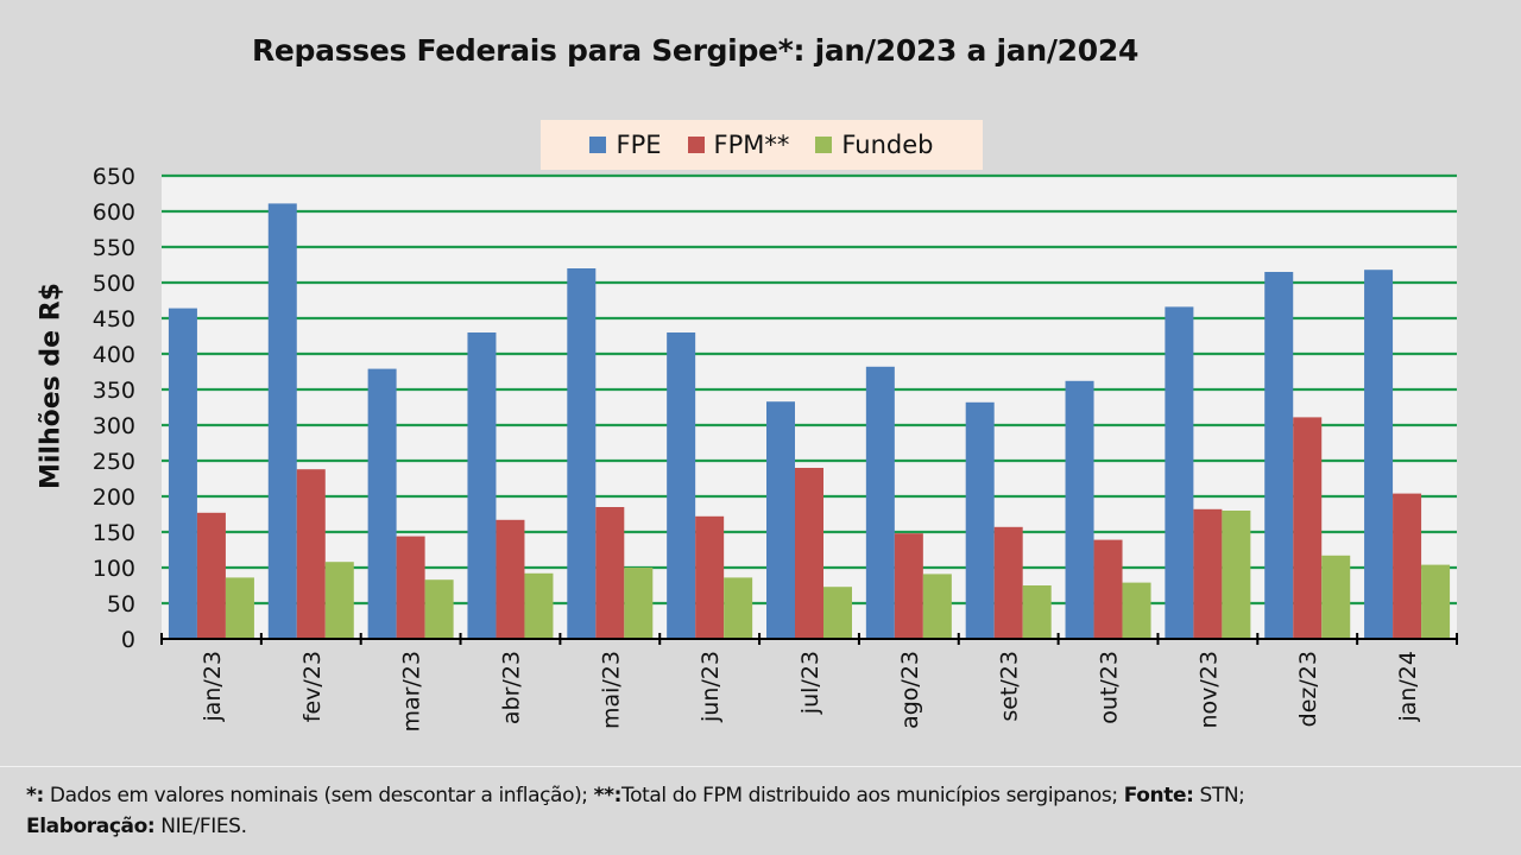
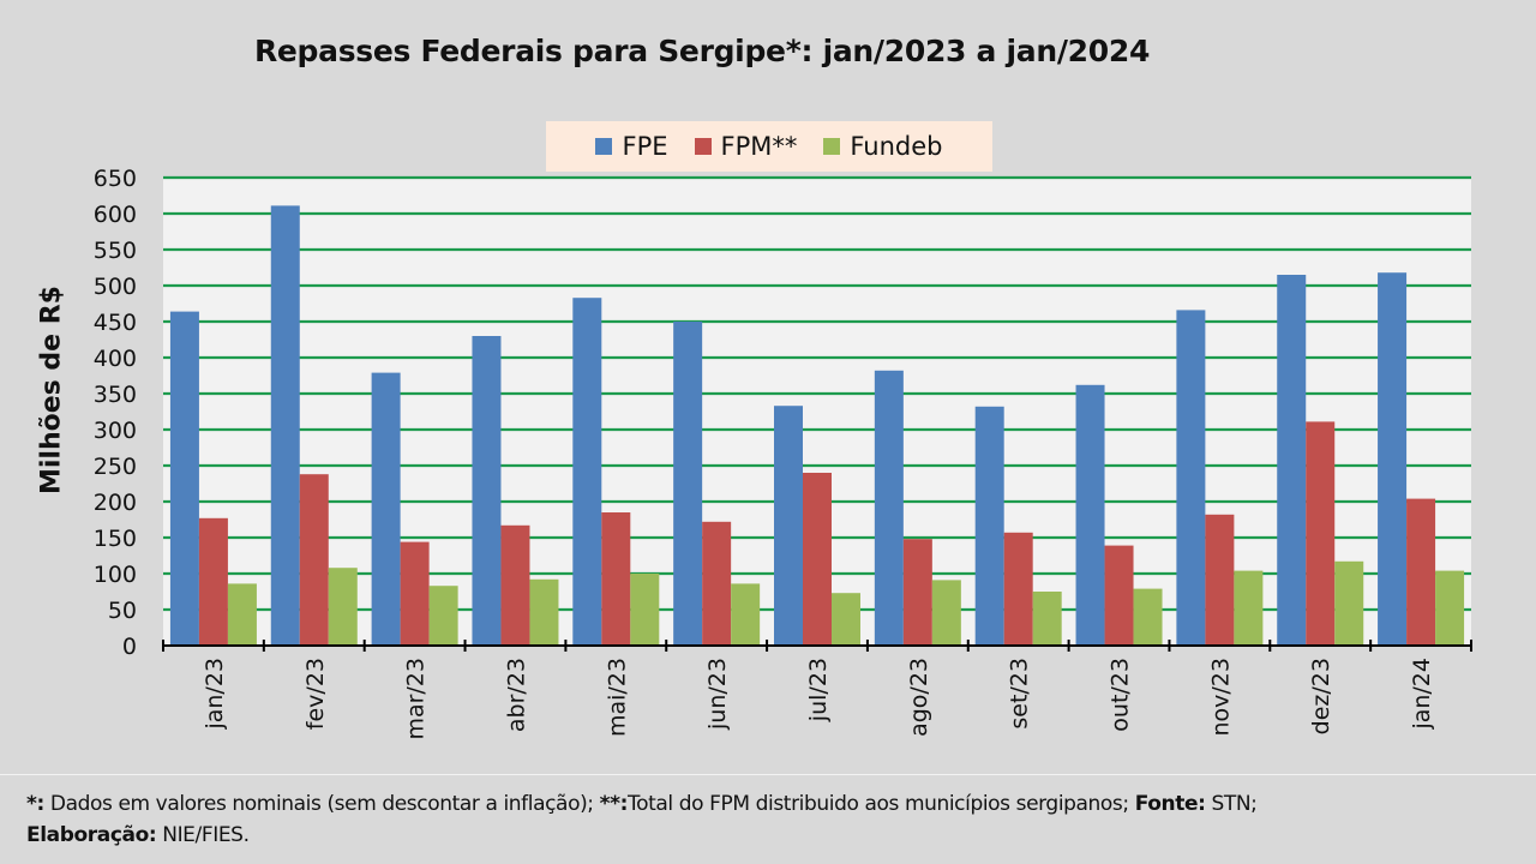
FPE/mai/23: 520 -> 480
FPE/jun/23: 430 -> 450
Fundeb/nov/23: 180 -> 100
